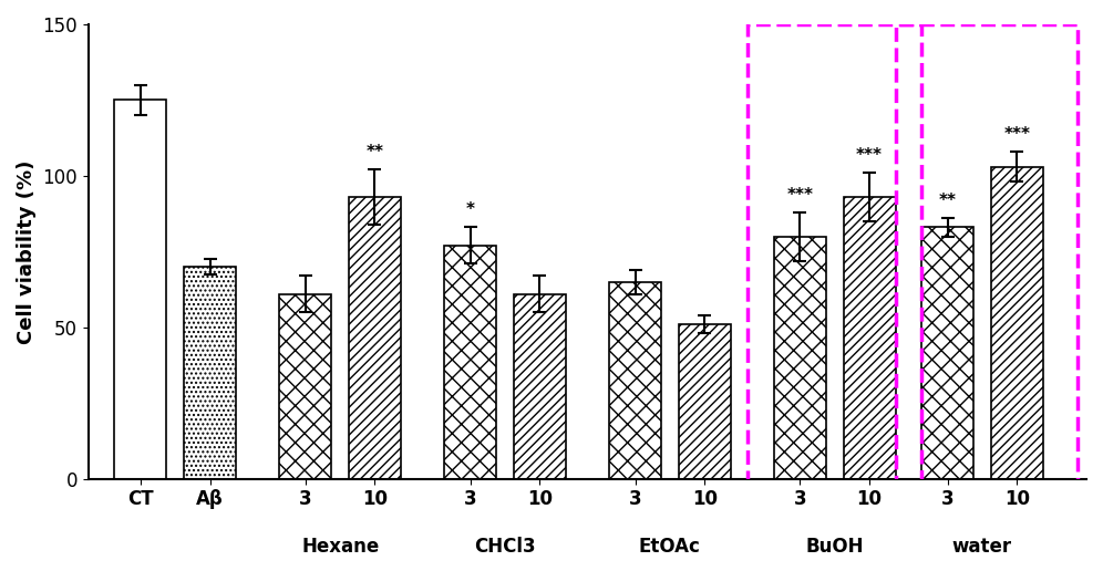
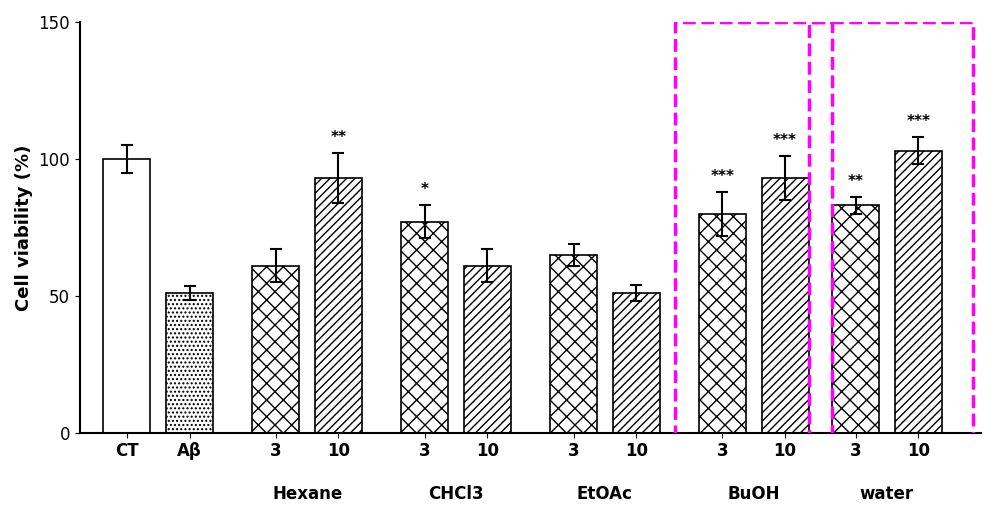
CT: 125 -> 100
Aβ: 70 -> 51
